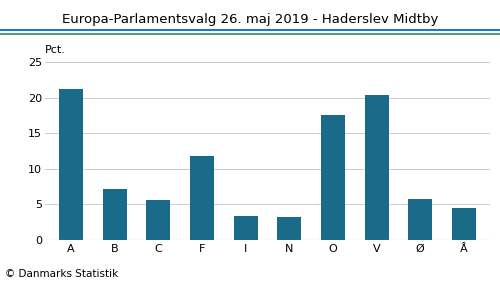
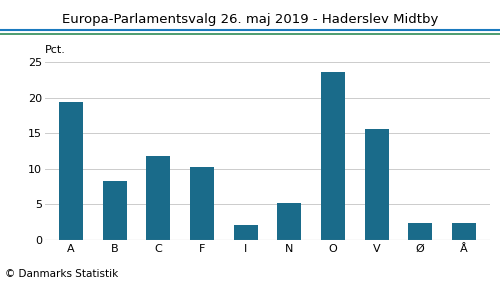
A: 21.2 -> 19.4
B: 7.1 -> 8.2
C: 5.6 -> 11.8
F: 11.8 -> 10.2
I: 3.4 -> 2.0
N: 3.2 -> 5.2
O: 17.6 -> 23.6
V: 20.4 -> 15.6
Ø: 5.7 -> 2.4
Å: 4.4 -> 2.4
